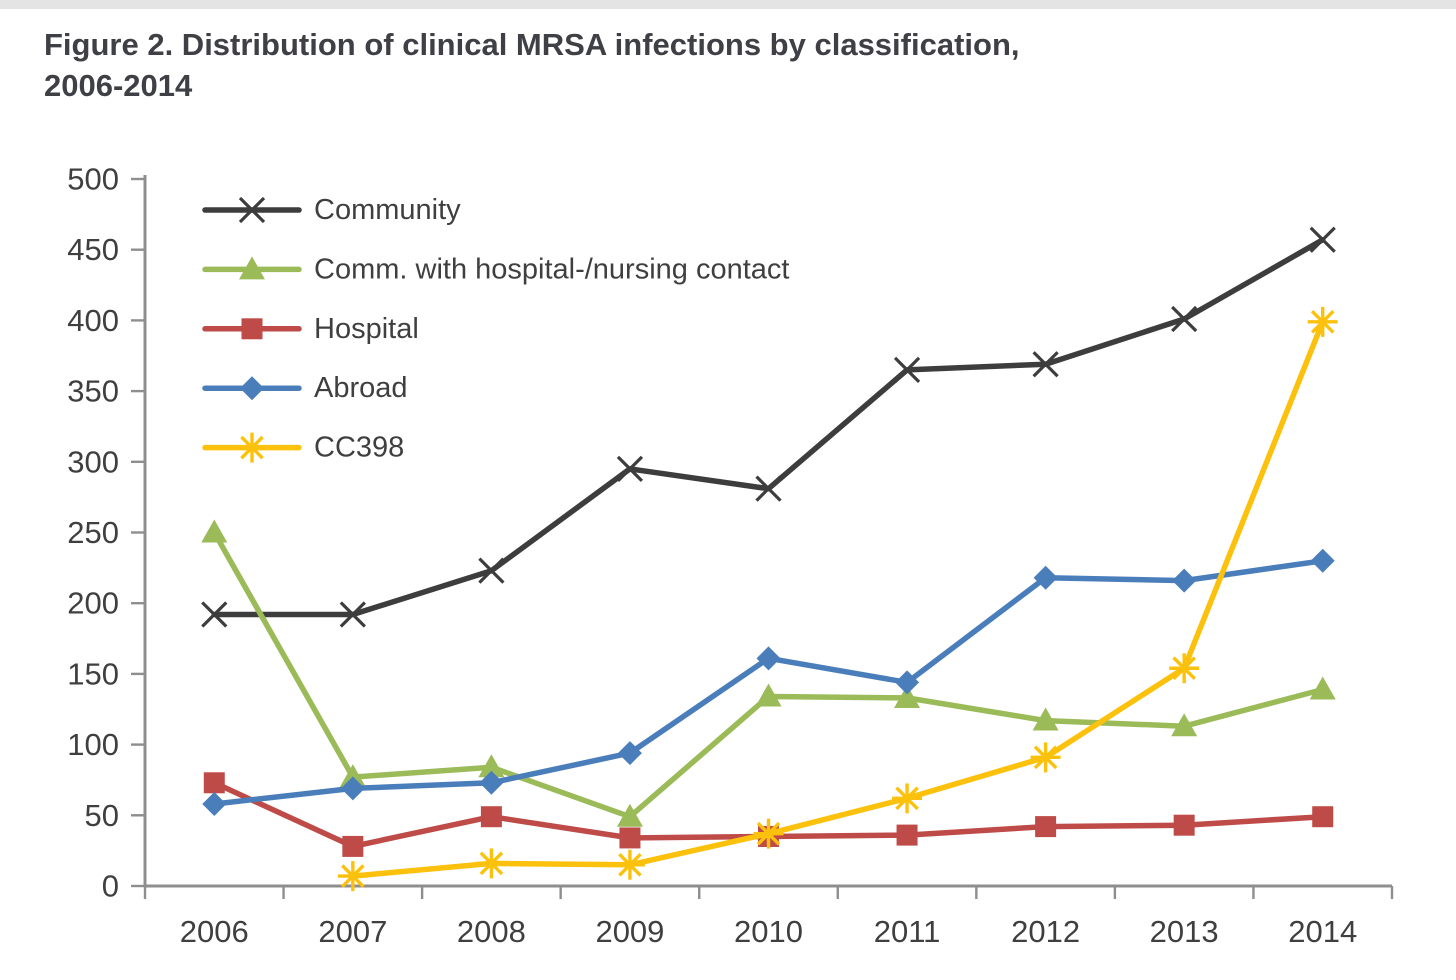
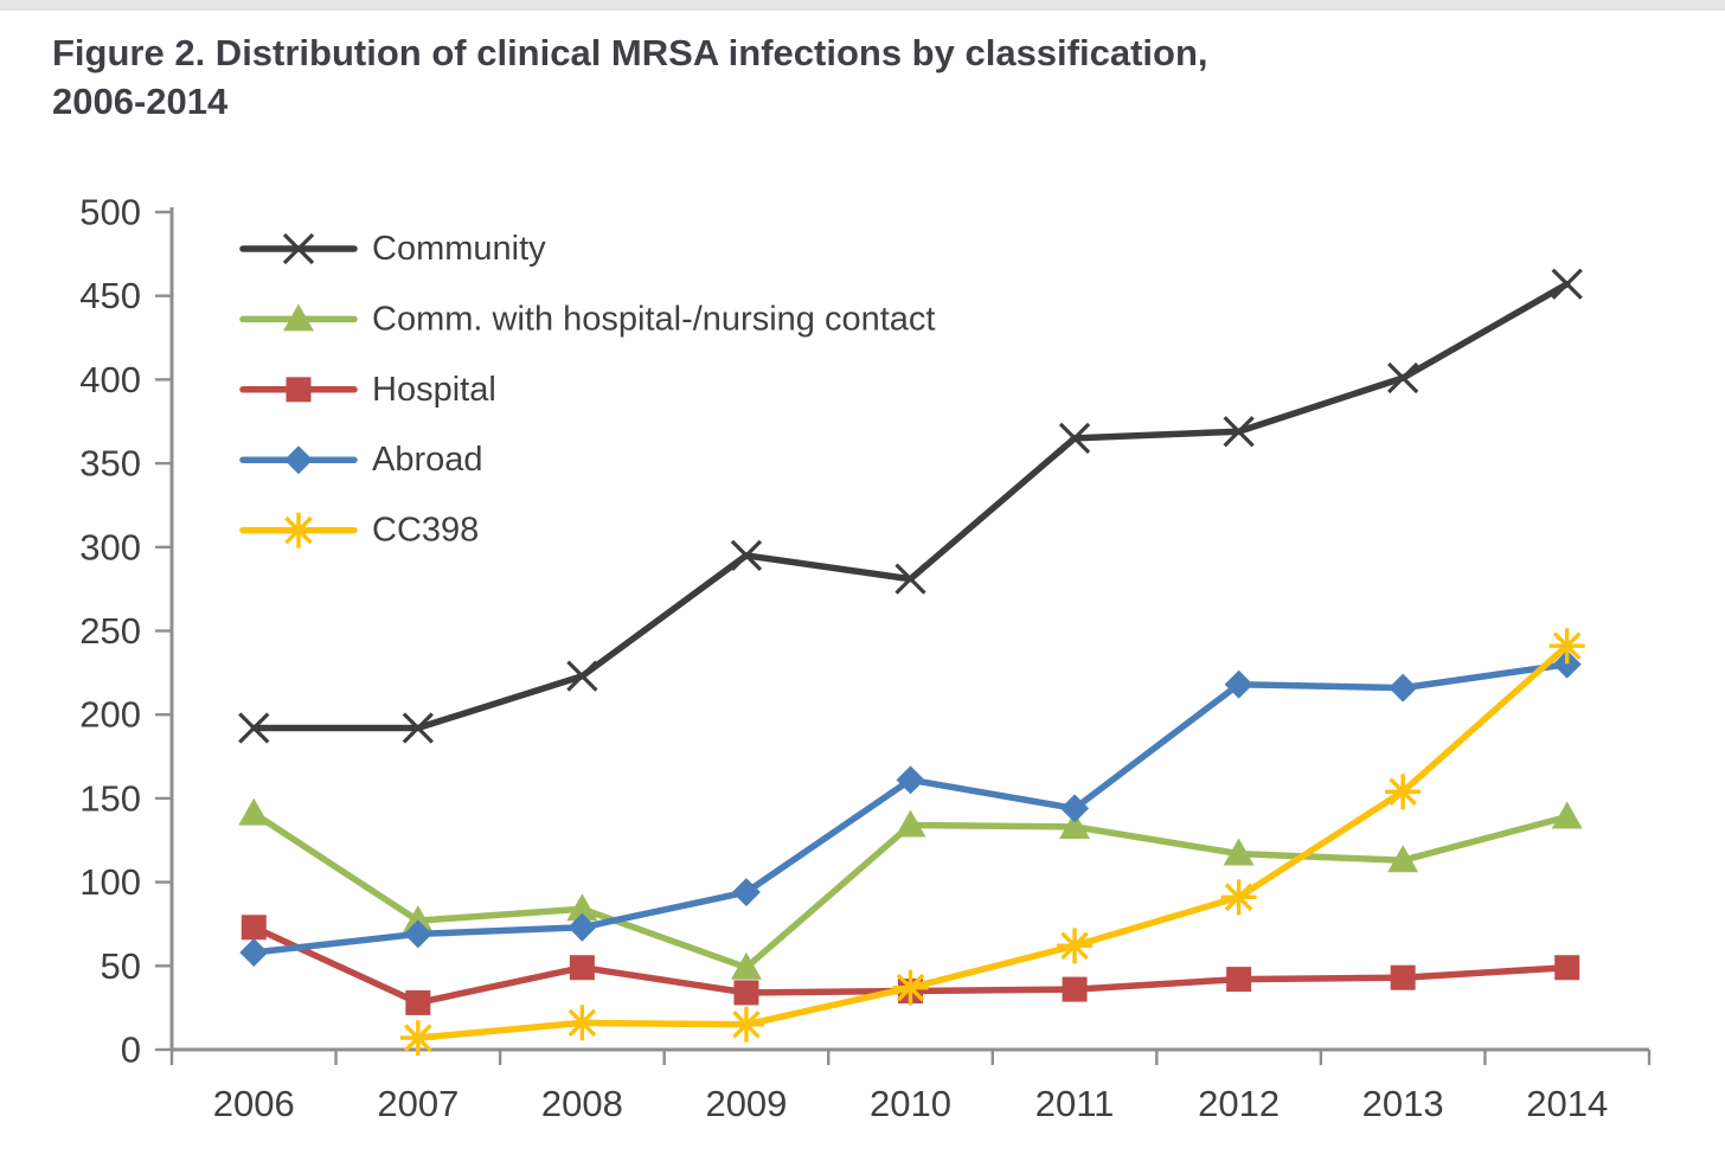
Comm. with hospital-/nursing contact/2006: 250 -> 141
CC398/2014: 399 -> 241
